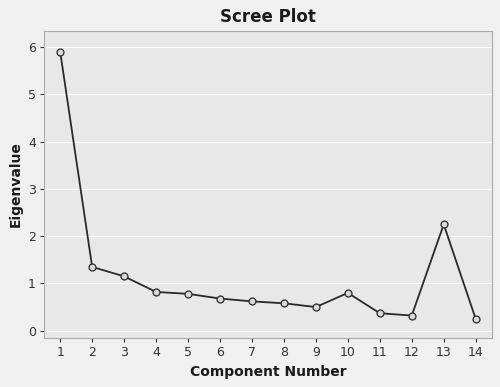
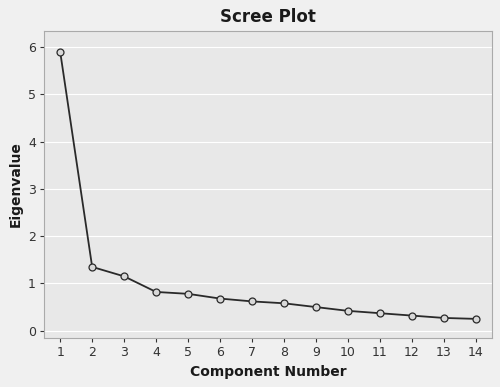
10: 0.80 -> 0.42
13: 2.25 -> 0.27
